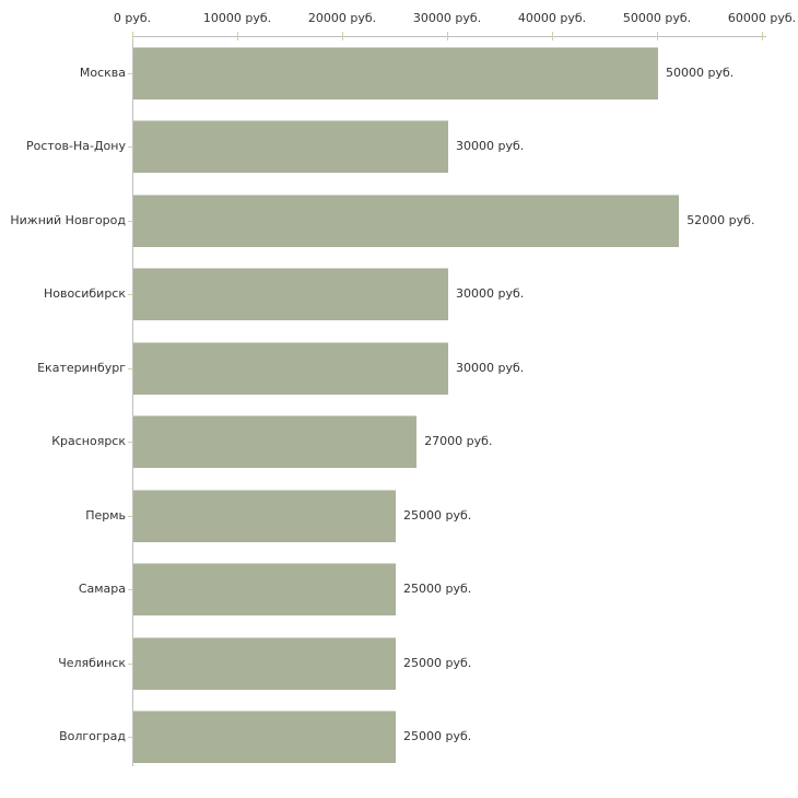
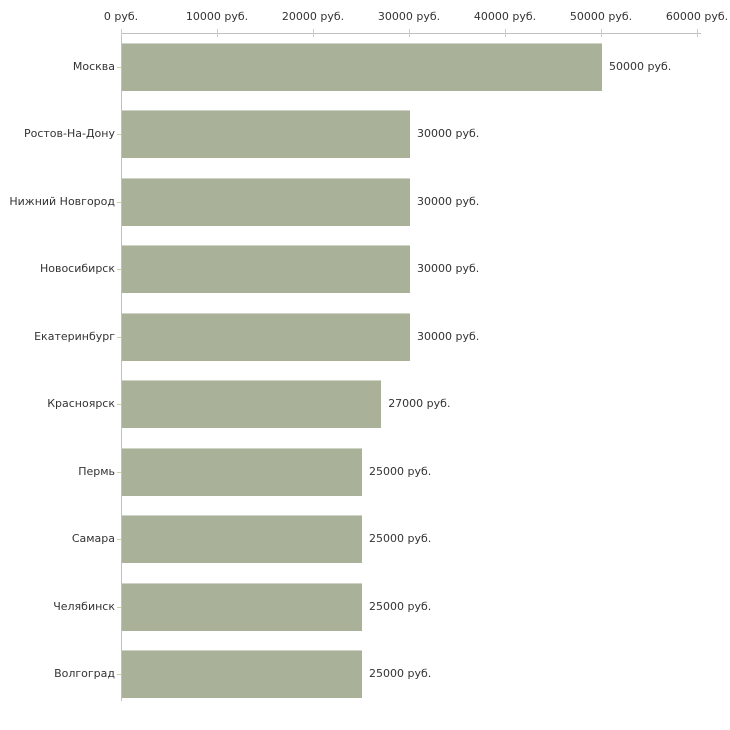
Нижний Новгород: 52000 -> 30000
